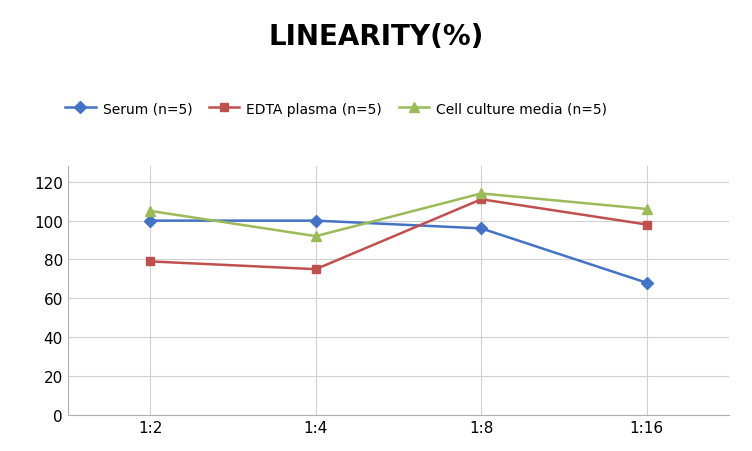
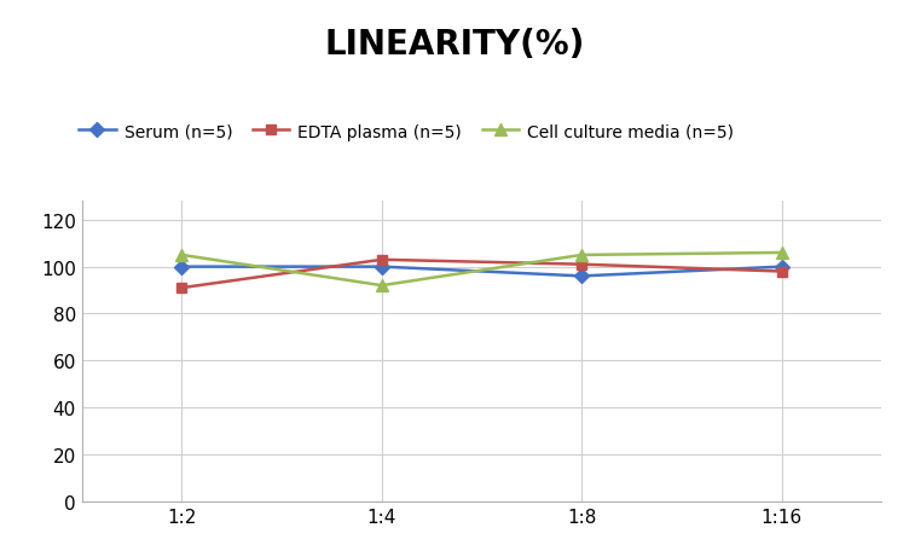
EDTA plasma (n=5)/1:2: 79 -> 91
EDTA plasma (n=5)/1:4: 75 -> 103
EDTA plasma (n=5)/1:8: 111 -> 101
Cell culture media (n=5)/1:8: 114 -> 105
Serum (n=5)/1:16: 68 -> 100
